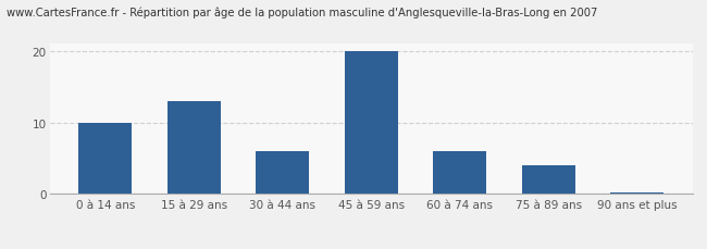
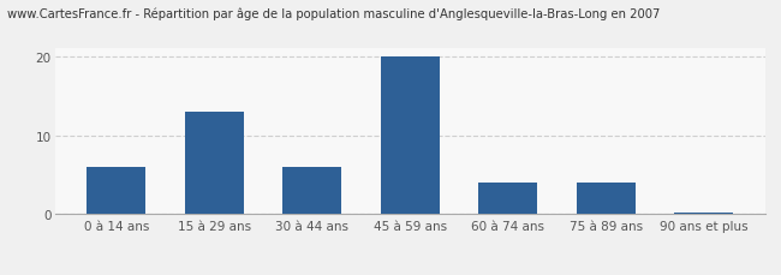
0 à 14 ans: 10.0 -> 6.0
60 à 74 ans: 6.0 -> 4.0
